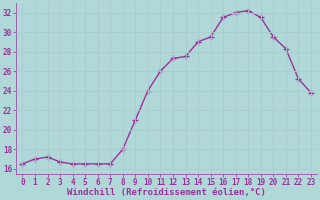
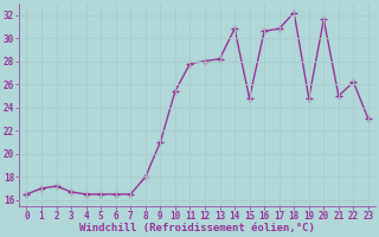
10: 24.0 -> 25.4
11: 26.0 -> 27.8
12: 27.3 -> 28.0
13: 27.5 -> 28.2
14: 29.0 -> 30.8
15: 29.5 -> 24.8
16: 31.5 -> 30.6
17: 32.0 -> 30.8
19: 31.5 -> 24.8
20: 29.5 -> 31.6
21: 28.3 -> 25.0
22: 25.2 -> 26.2
23: 23.8 -> 23.0
